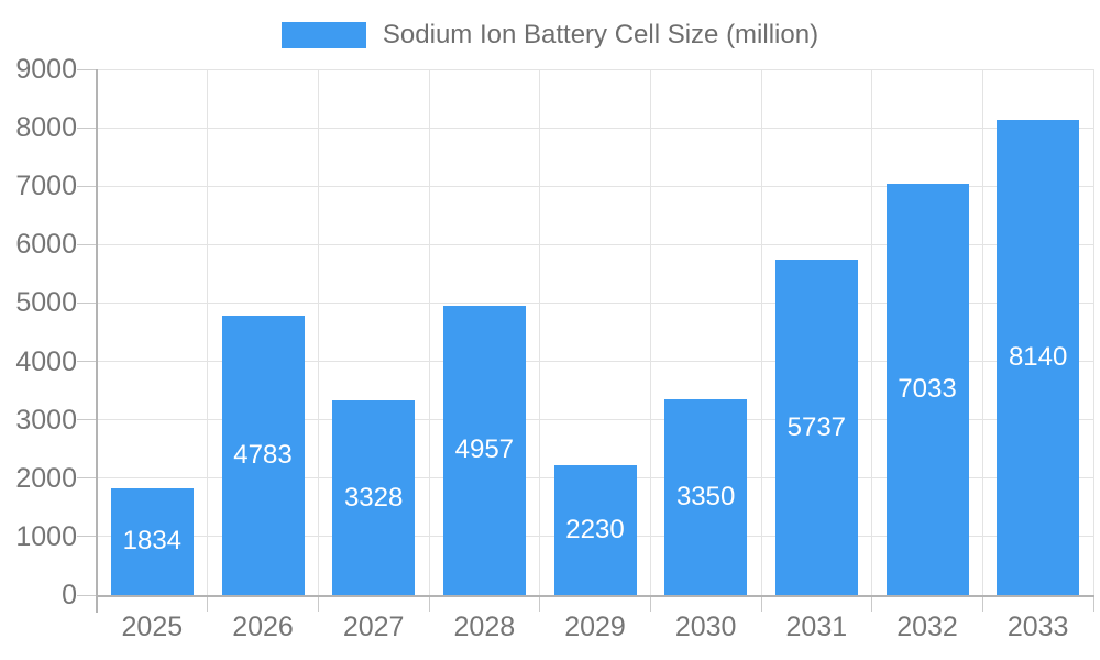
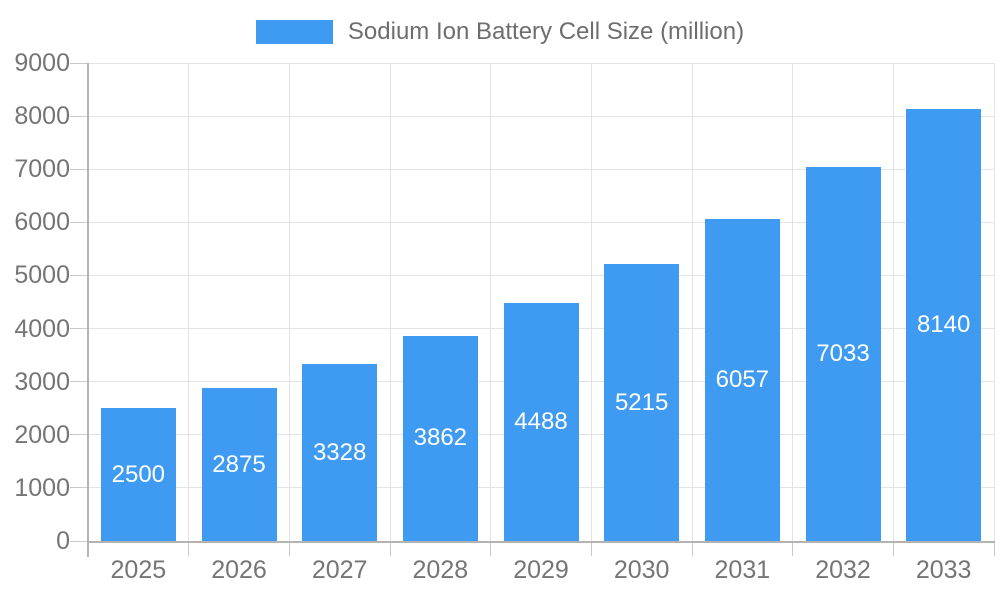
2025: 1834 -> 2500
2026: 4783 -> 2875
2028: 4957 -> 3862
2029: 2230 -> 4488
2030: 3350 -> 5215
2031: 5737 -> 6057
